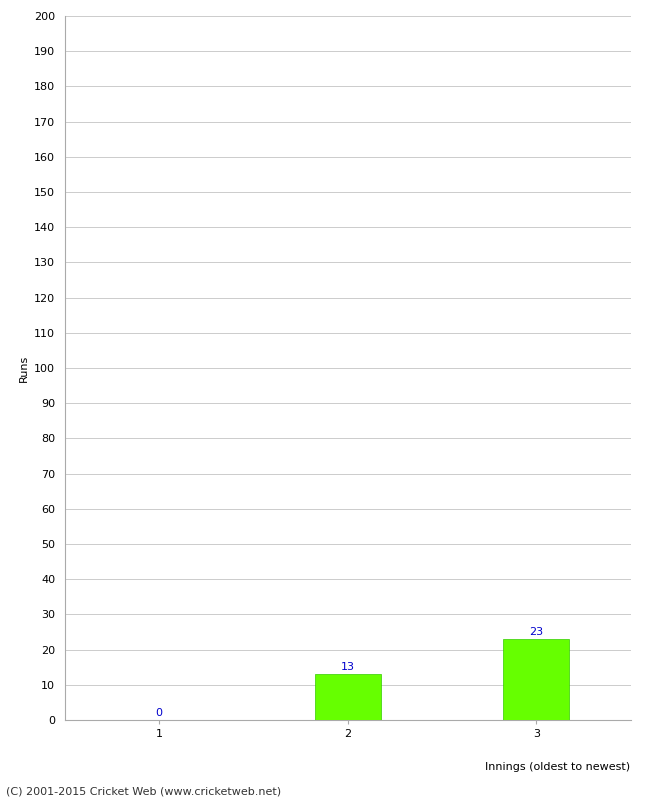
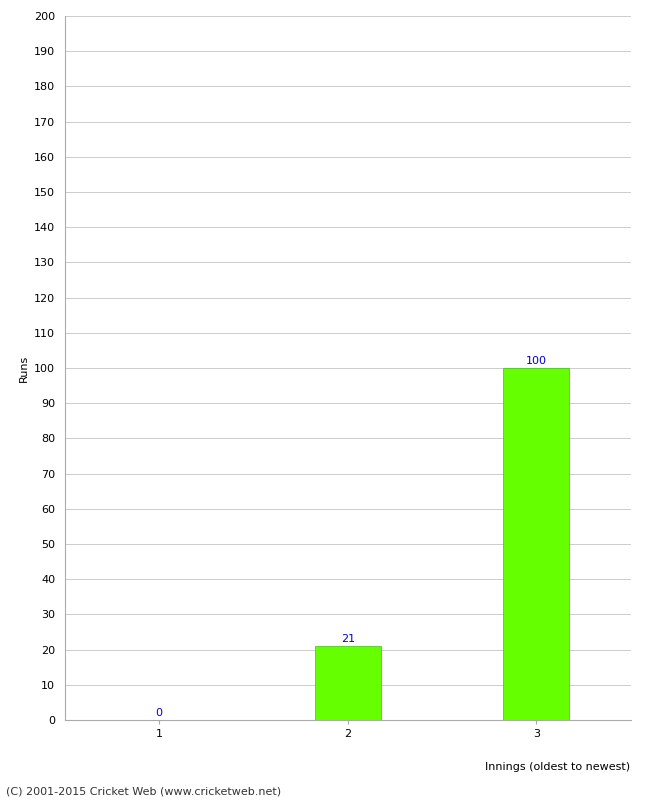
2: 13 -> 21
3: 23 -> 100
